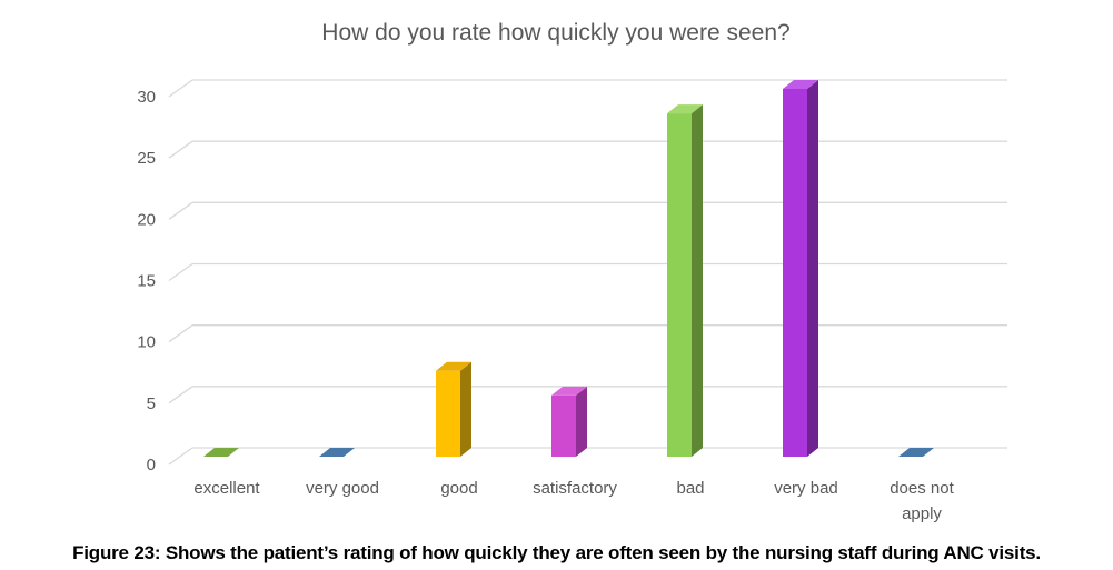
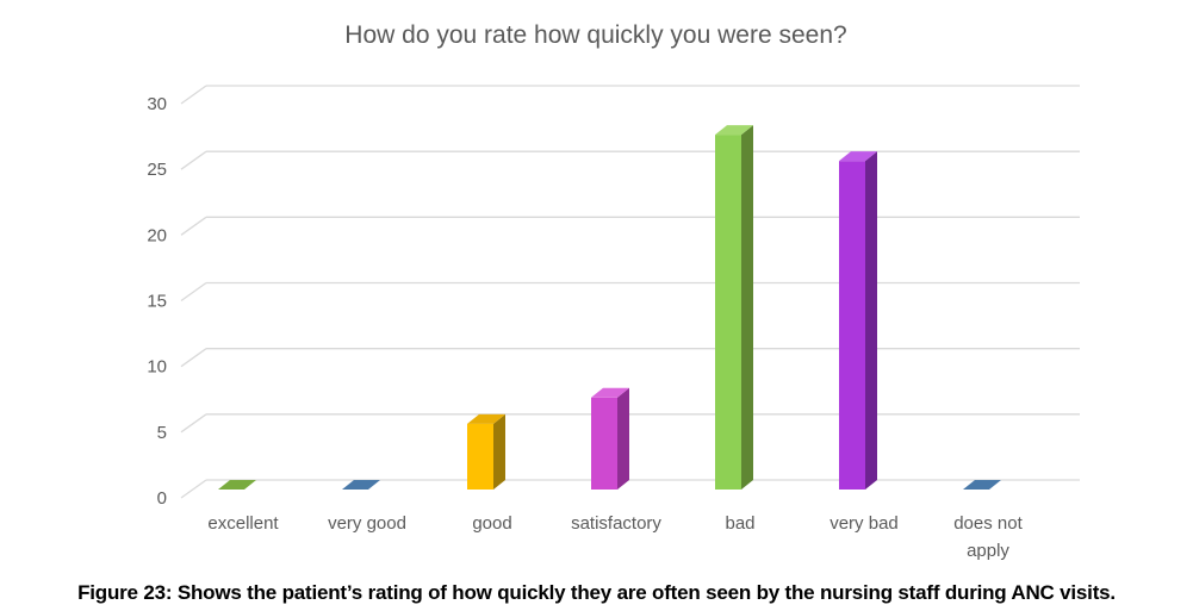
good: 7 -> 5
satisfactory: 5 -> 7
bad: 28 -> 27
very bad: 30 -> 25
